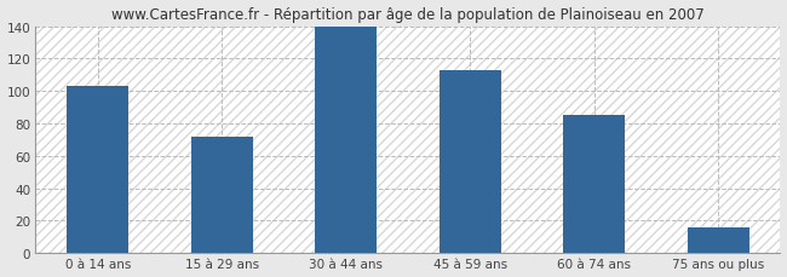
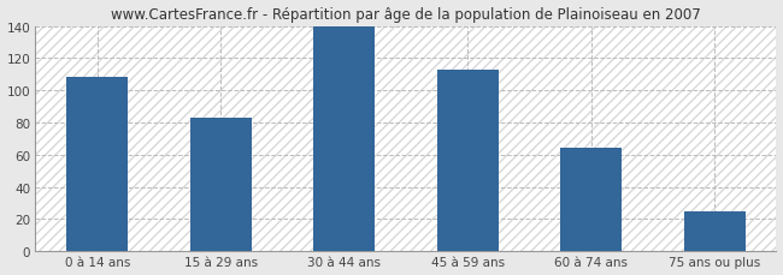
0 à 14 ans: 103 -> 108
15 à 29 ans: 72 -> 83
60 à 74 ans: 85 -> 64
75 ans ou plus: 16 -> 25
